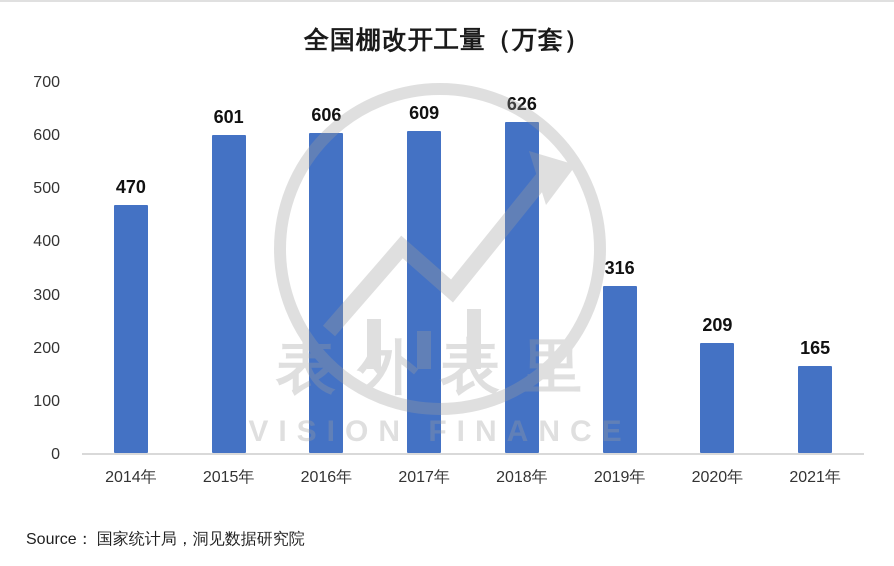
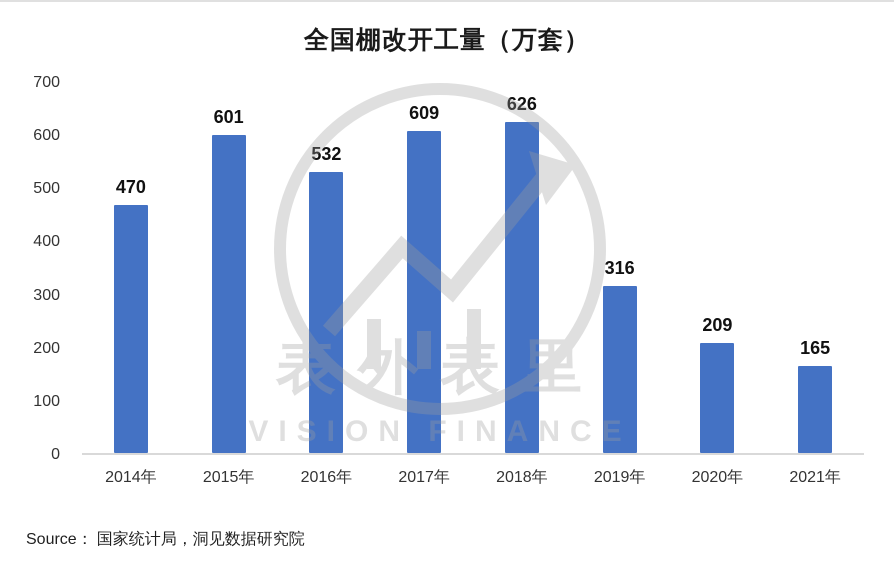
2016年: 606 -> 532
